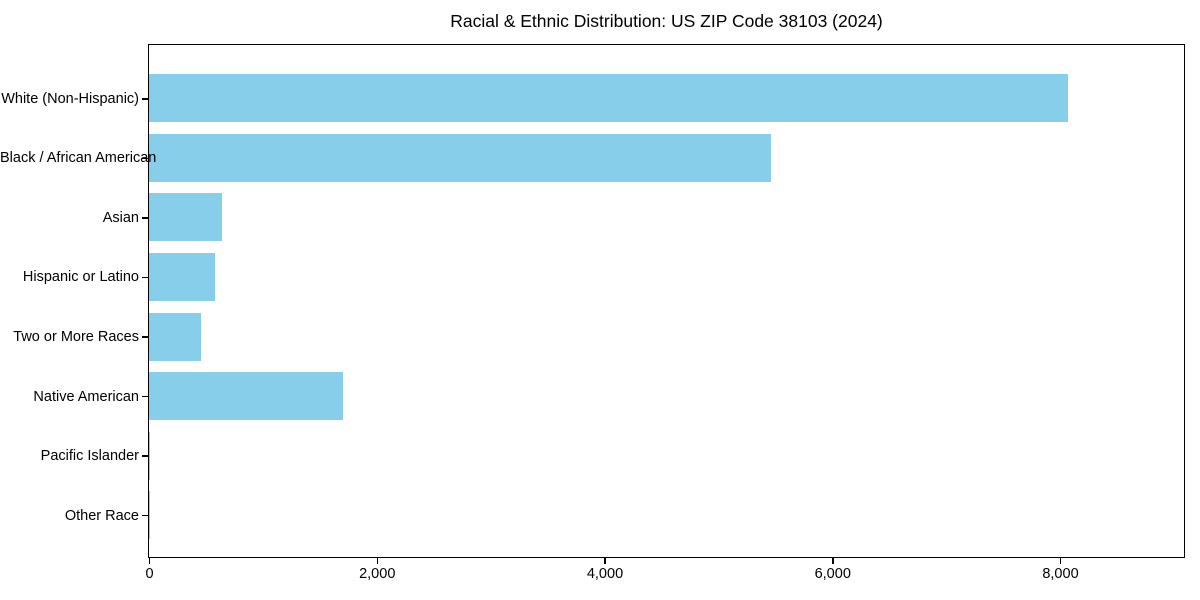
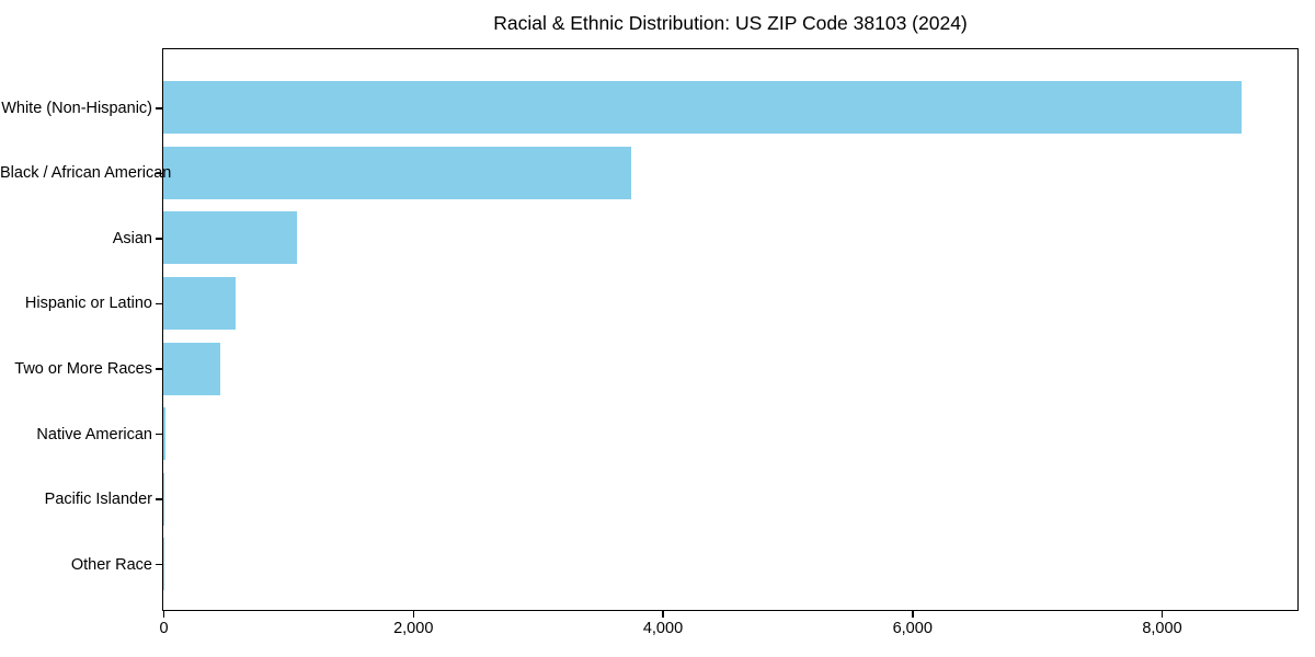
White (Non-Hispanic): 8070 -> 8640
Black / African American: 5460 -> 3750
Asian: 640 -> 1070
Native American: 1700 -> 20
